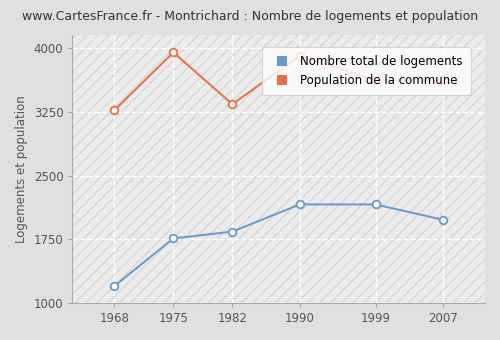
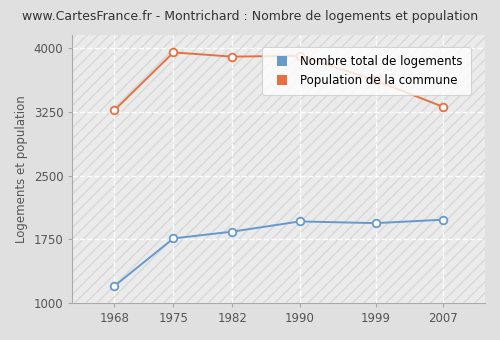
Population de la commune/1982: 3340 -> 3900
Nombre total de logements/1990: 2160 -> 1960
Nombre total de logements/1999: 2160 -> 1940
Population de la commune/2007: 3620 -> 3310
